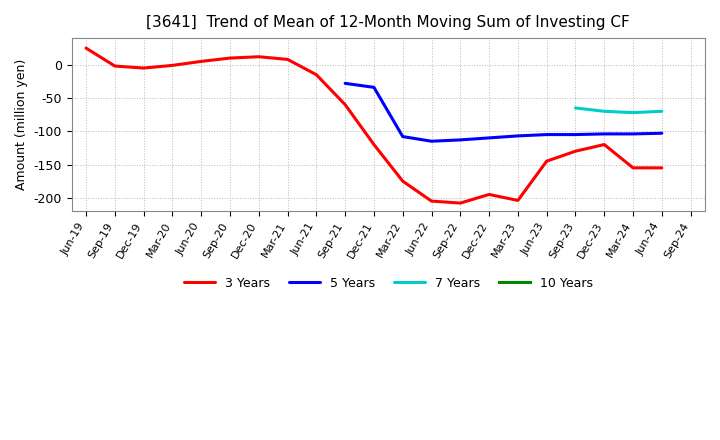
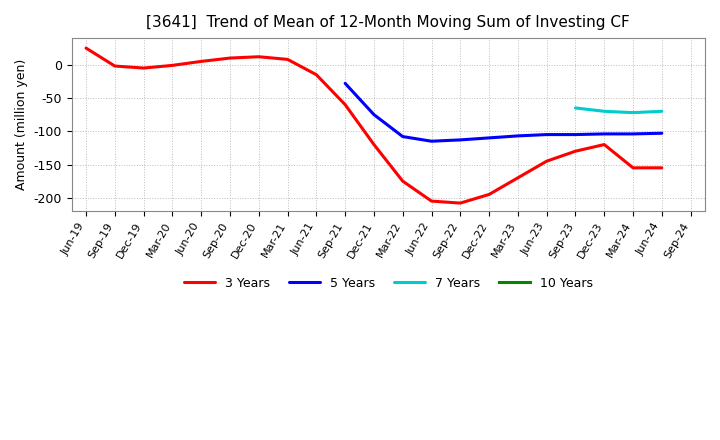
5 Years/Dec-21: -34 -> -75
3 Years/Mar-23: -204 -> -170
